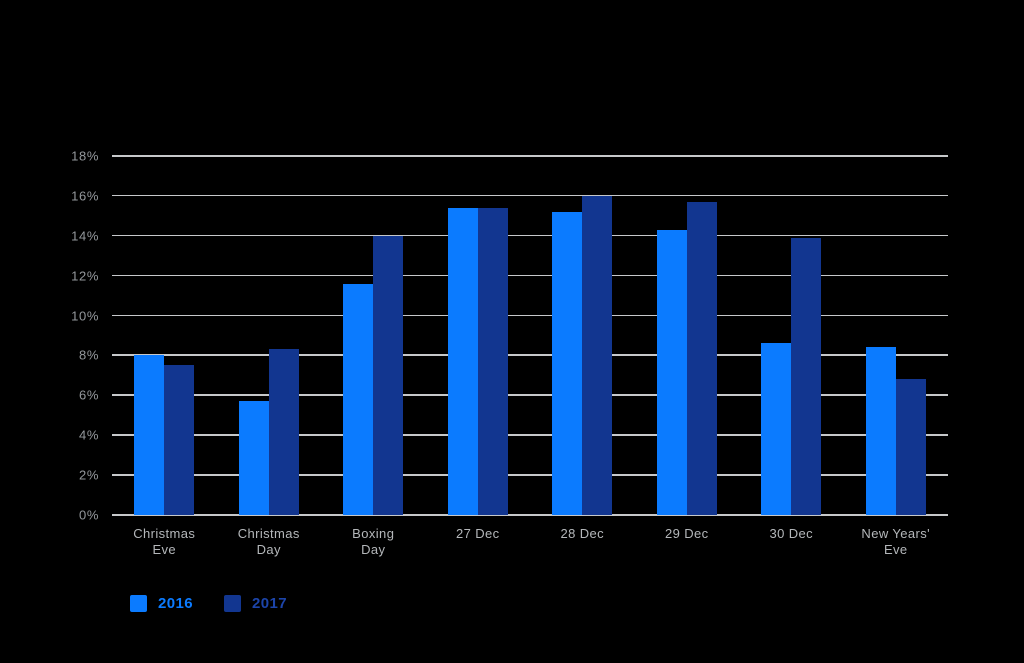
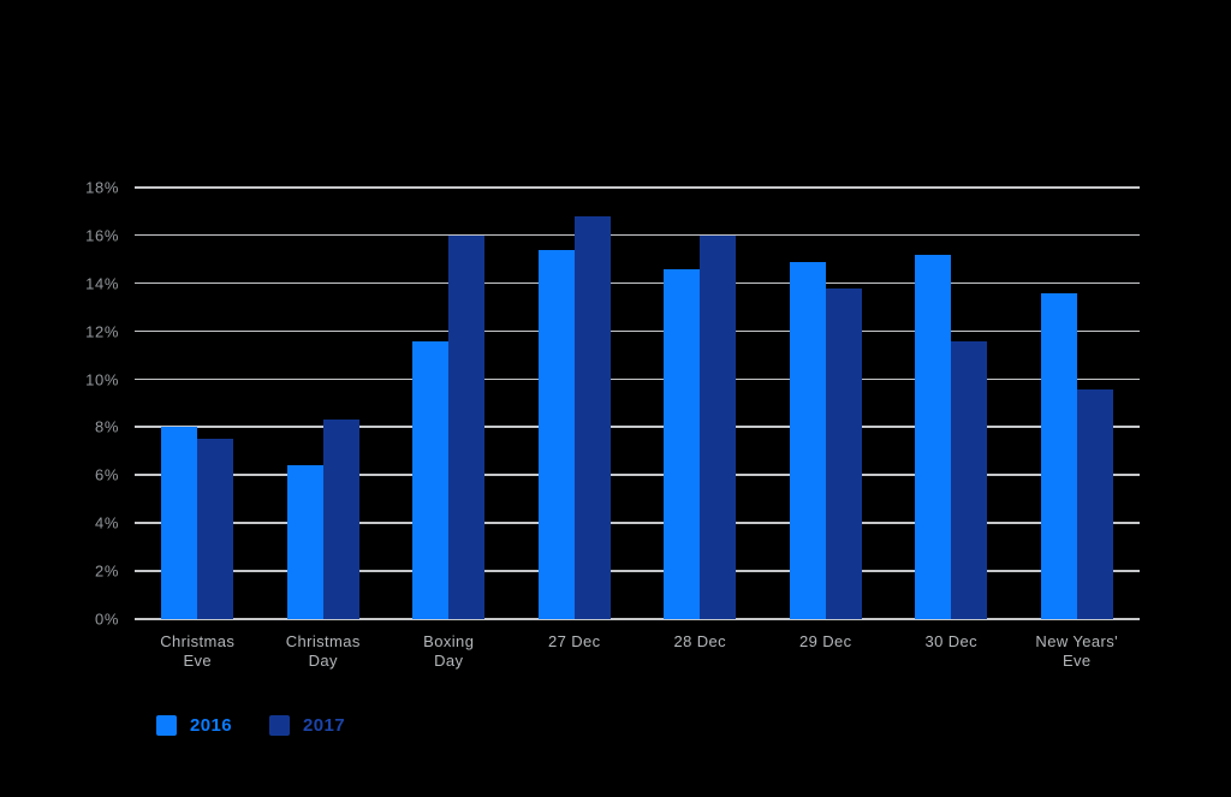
2016/Christmas Day: 5.7% -> 6.4%
2017/Boxing Day: 14.0% -> 16.0%
2017/27 Dec: 15.4% -> 16.8%
2016/28 Dec: 15.2% -> 14.6%
2016/29 Dec: 14.3% -> 14.9%
2017/29 Dec: 15.7% -> 13.8%
2016/30 Dec: 8.6% -> 15.2%
2017/30 Dec: 13.9% -> 11.6%
2016/New Years' Eve: 8.4% -> 13.6%
2017/New Years' Eve: 6.8% -> 9.6%
